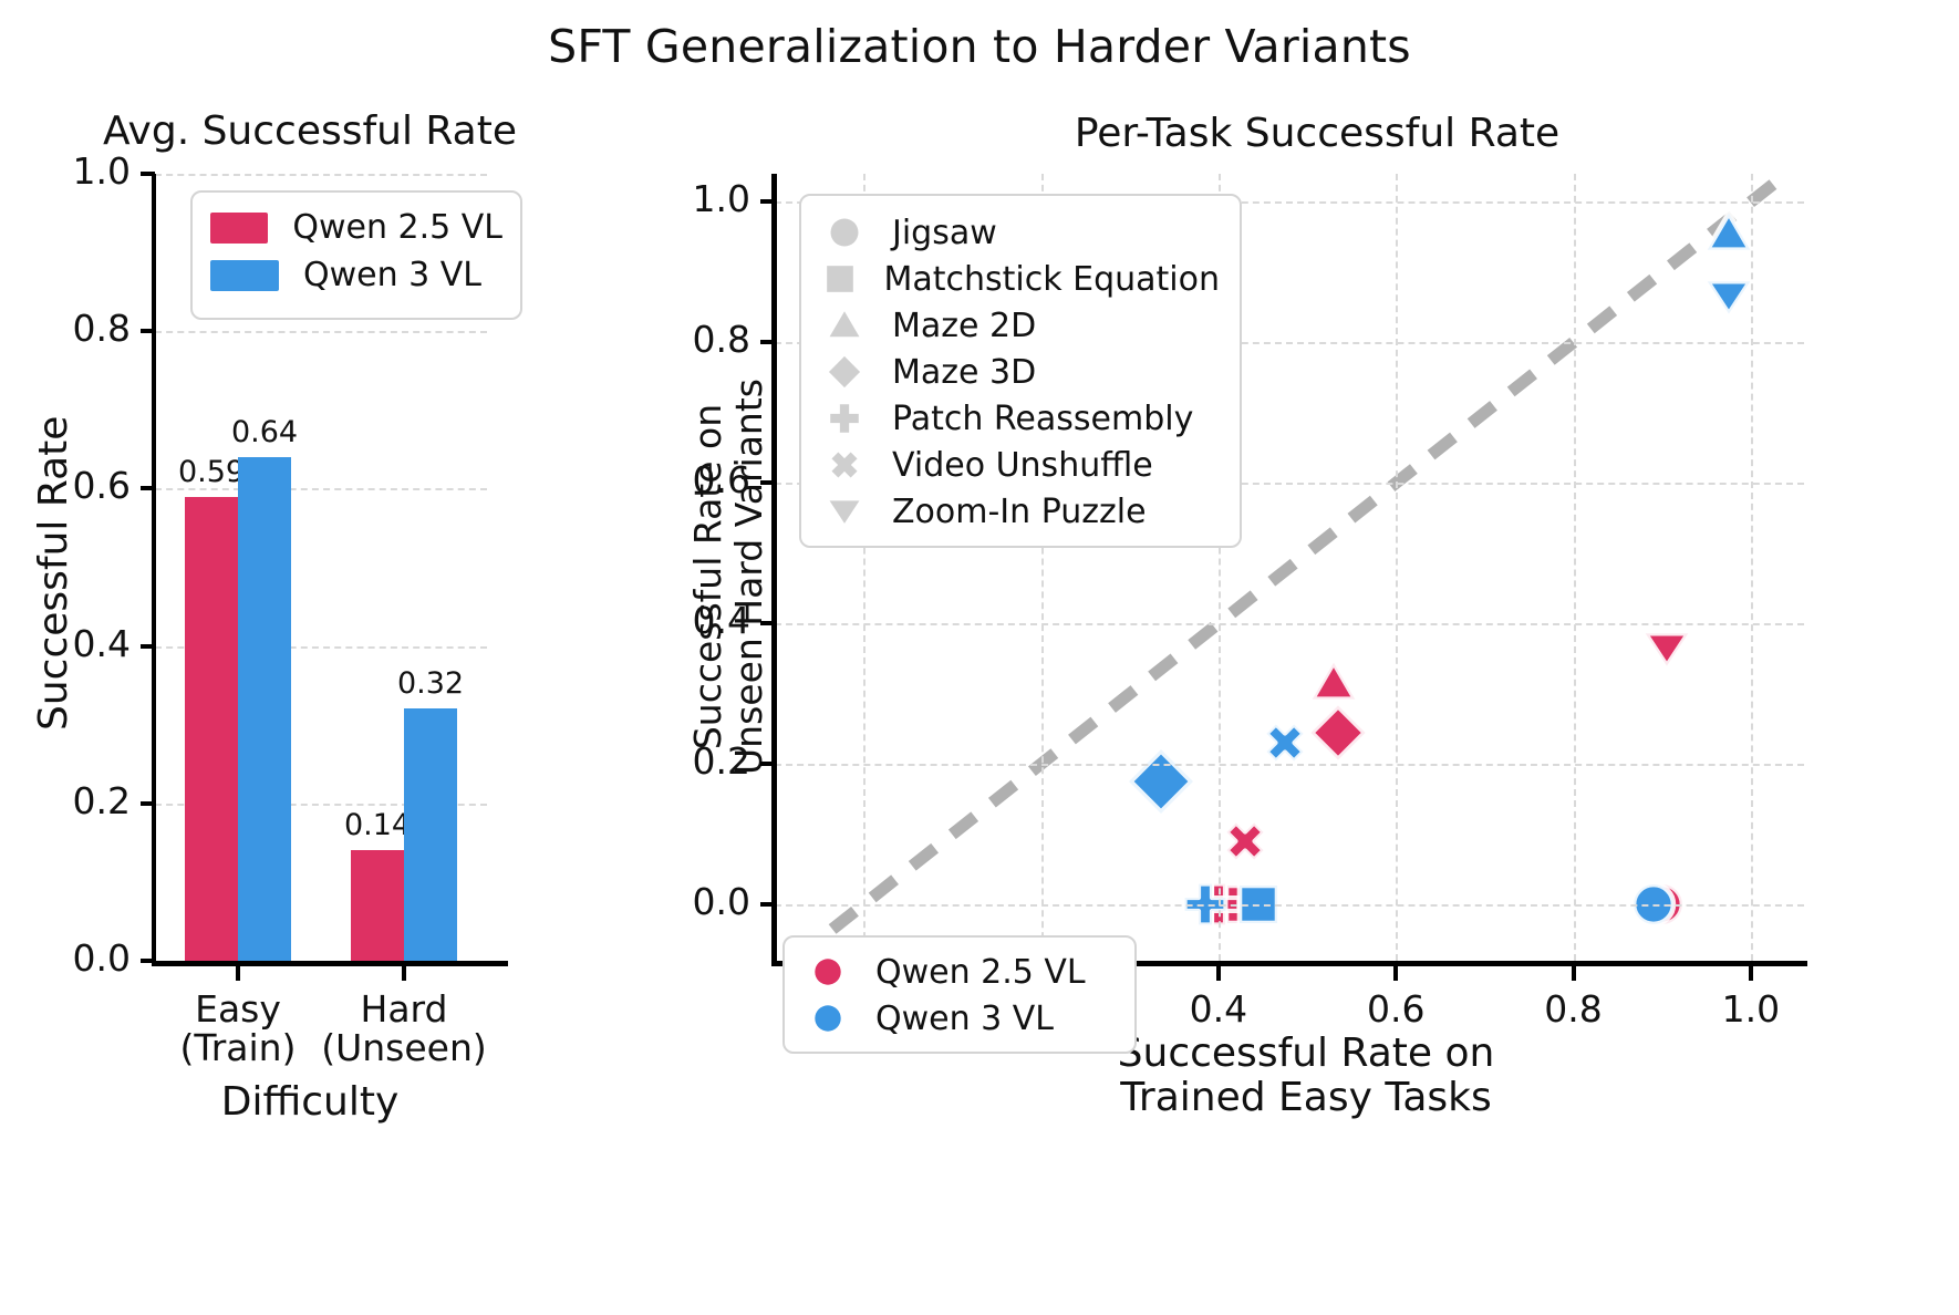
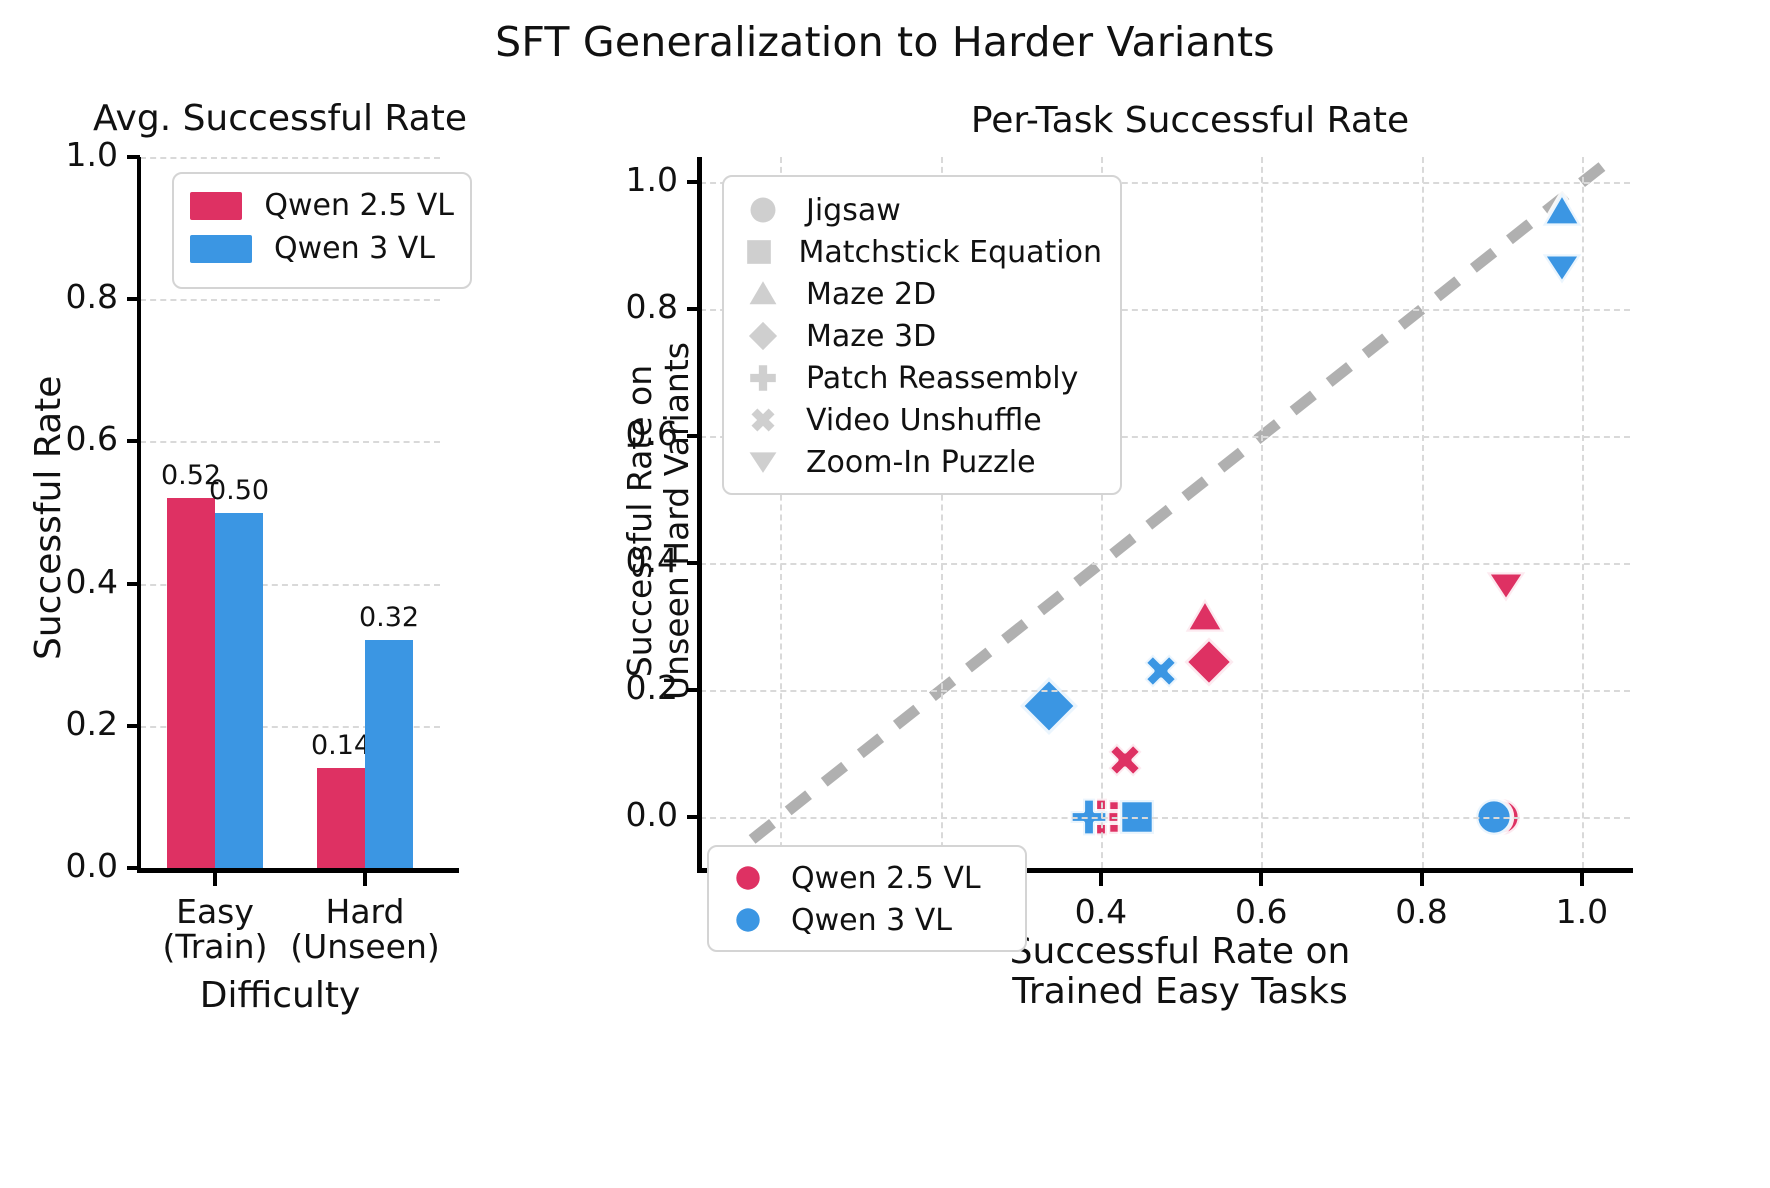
Avg. Successful Rate/Qwen 2.5 VL/Easy (Train): 0.59 -> 0.52
Avg. Successful Rate/Qwen 3 VL/Easy (Train): 0.64 -> 0.50
